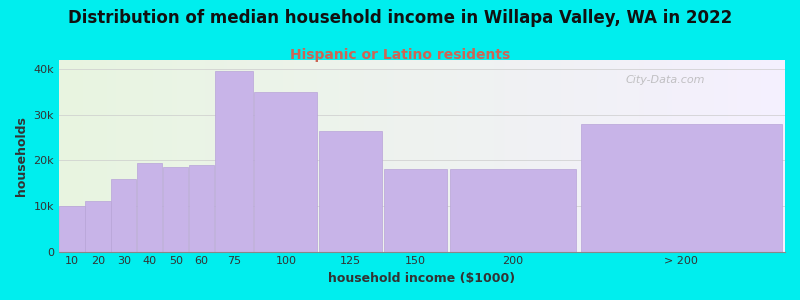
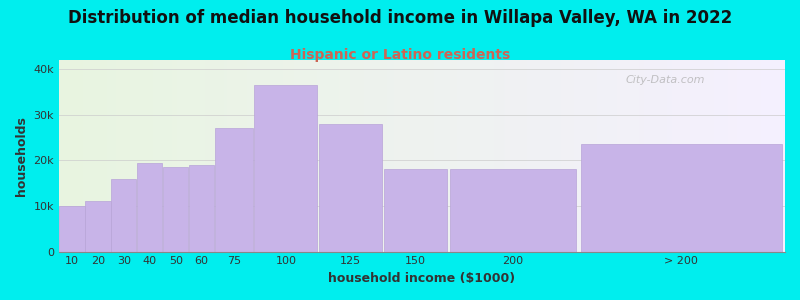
75: 39.5k -> 27.0k
100: 35.0k -> 36.5k
125: 26.5k -> 28.0k
> 200: 28.0k -> 23.5k
